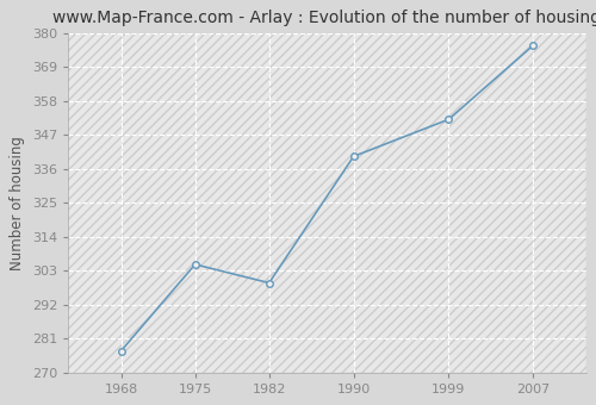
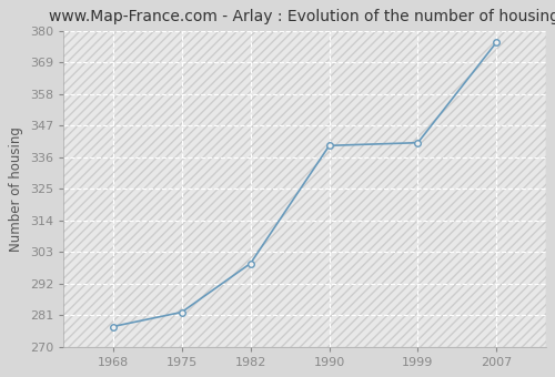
1975: 305 -> 282
1999: 352 -> 341
